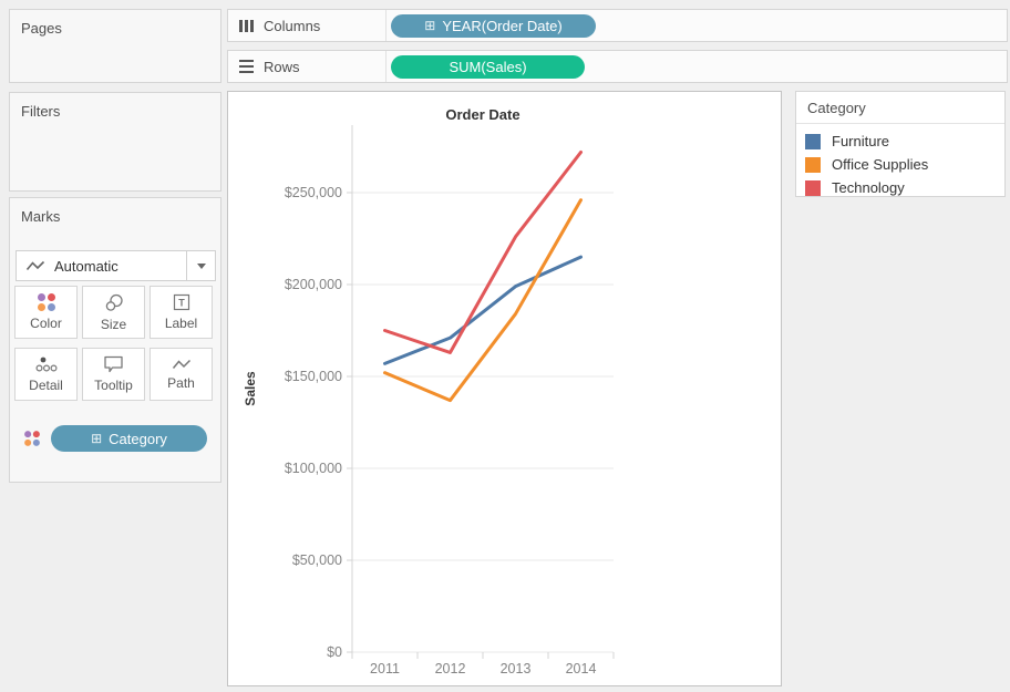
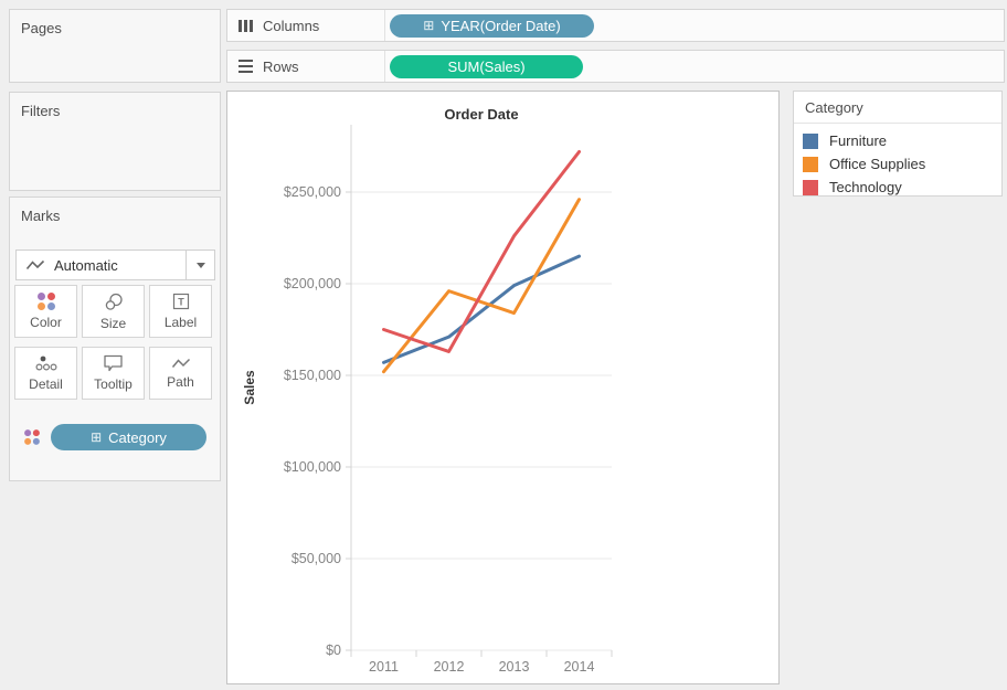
Office Supplies/2012: $137000 -> $196000
